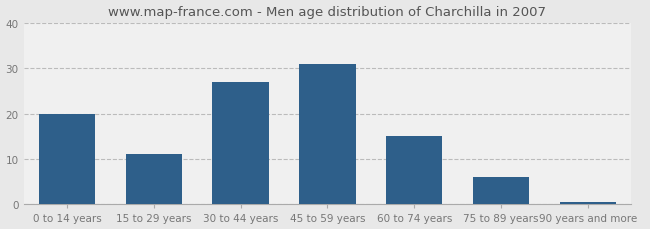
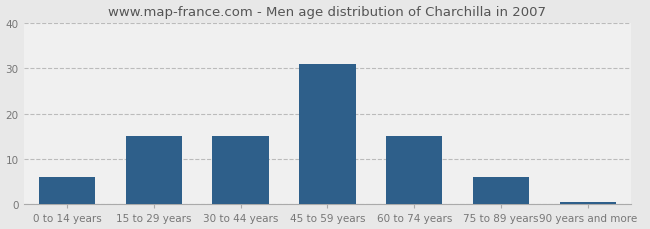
0 to 14 years: 20.0 -> 6.0
15 to 29 years: 11.0 -> 15.0
30 to 44 years: 27.0 -> 15.0
